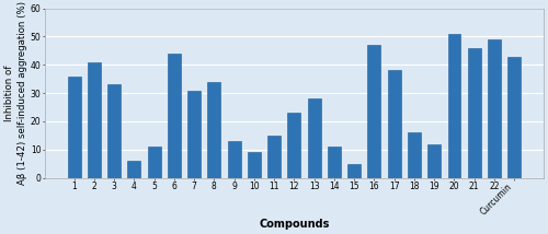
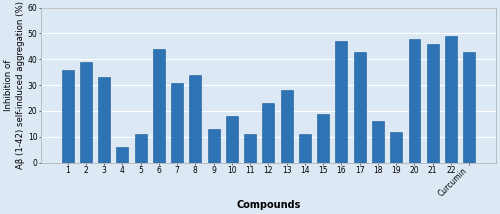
2: 41 -> 39
10: 9 -> 18
11: 15 -> 11
15: 5 -> 19
17: 38 -> 43
20: 51 -> 48
